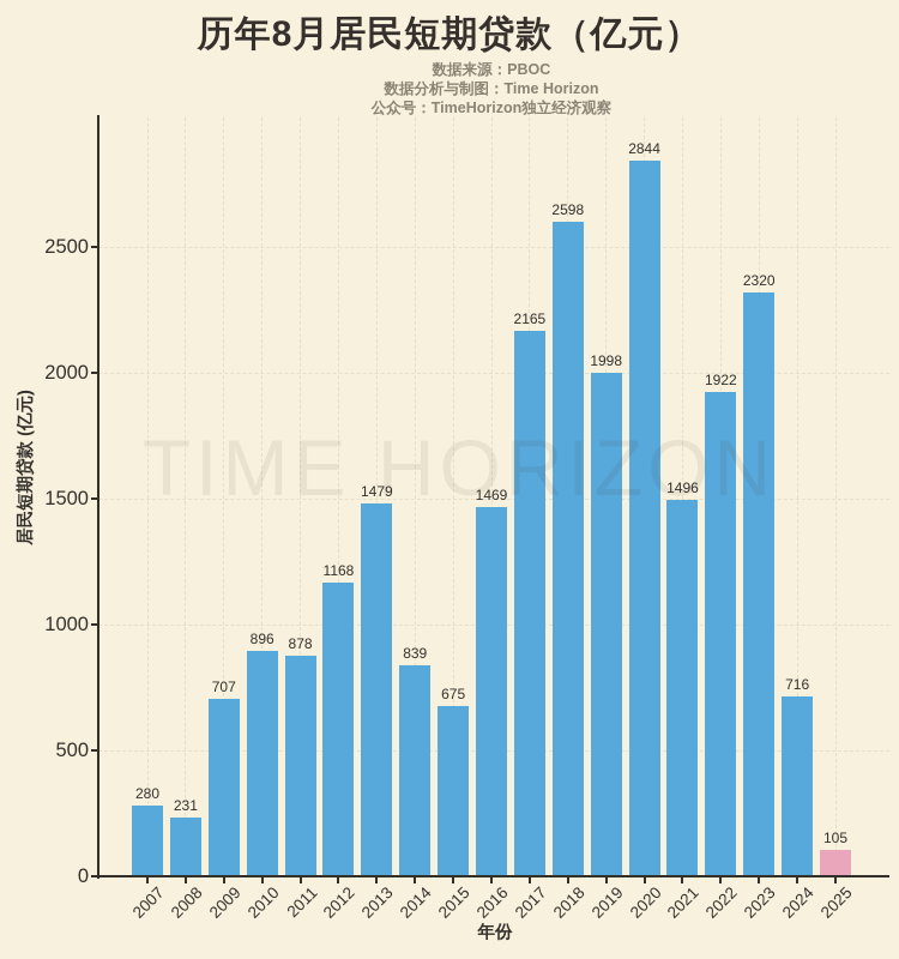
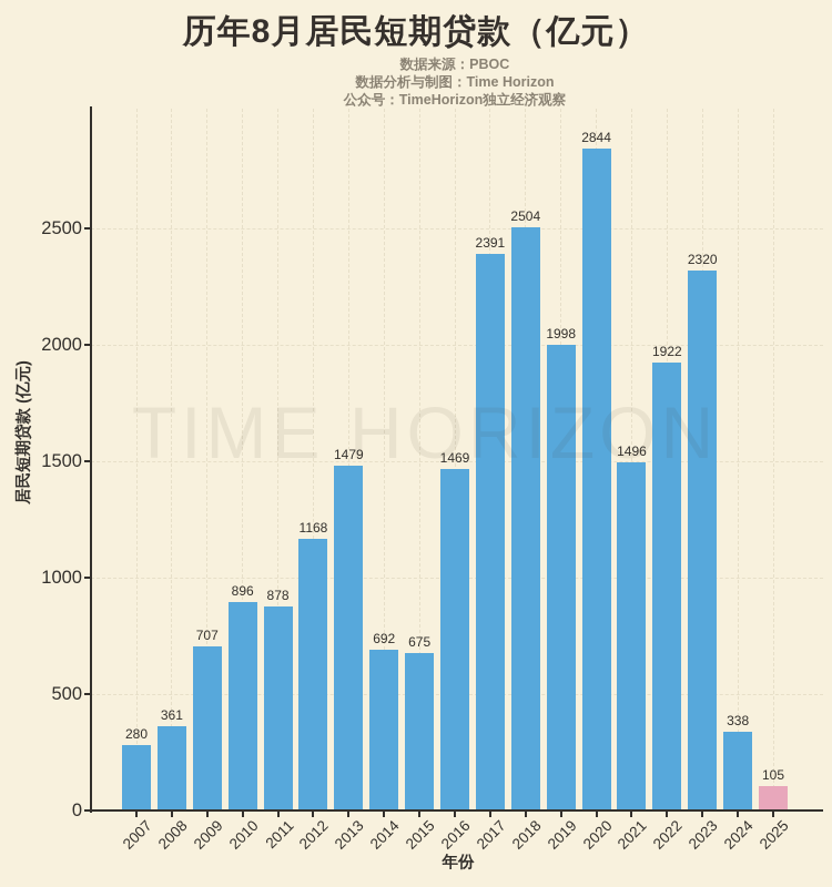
2008: 231 -> 361
2014: 839 -> 692
2017: 2165 -> 2391
2018: 2598 -> 2504
2024: 716 -> 338
